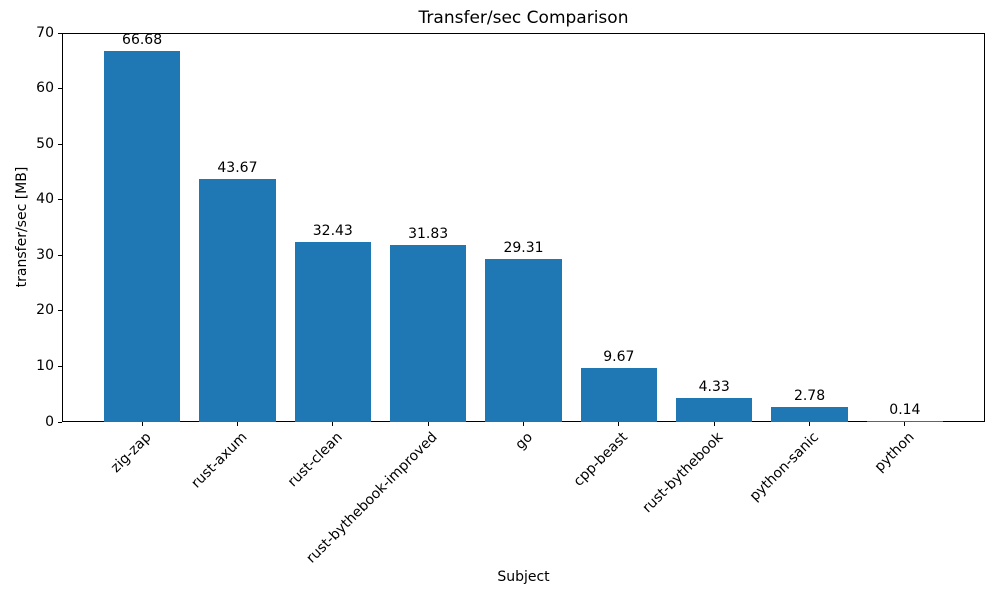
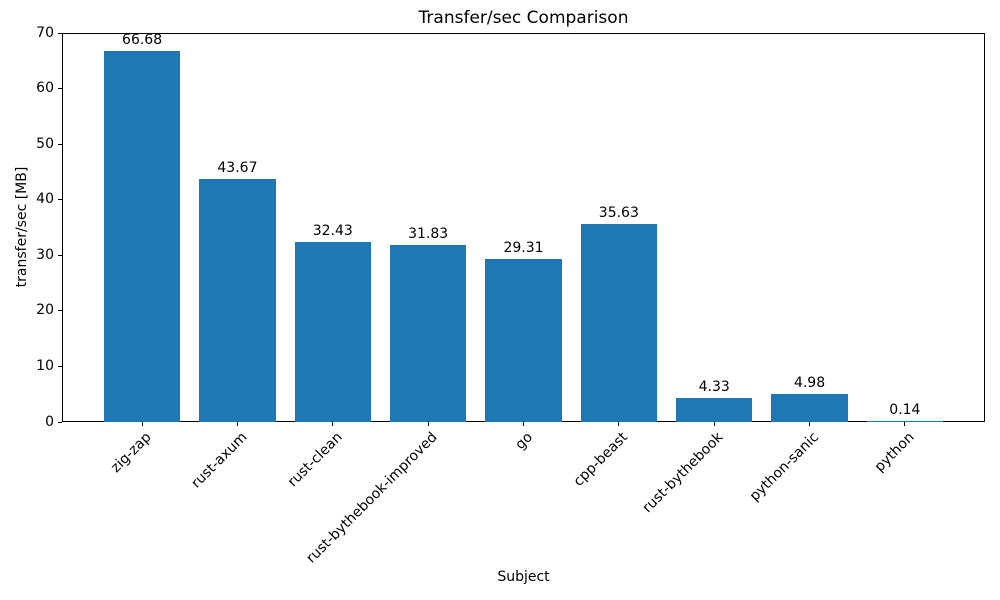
cpp-beast: 9.67 -> 35.63
python-sanic: 2.78 -> 4.98
